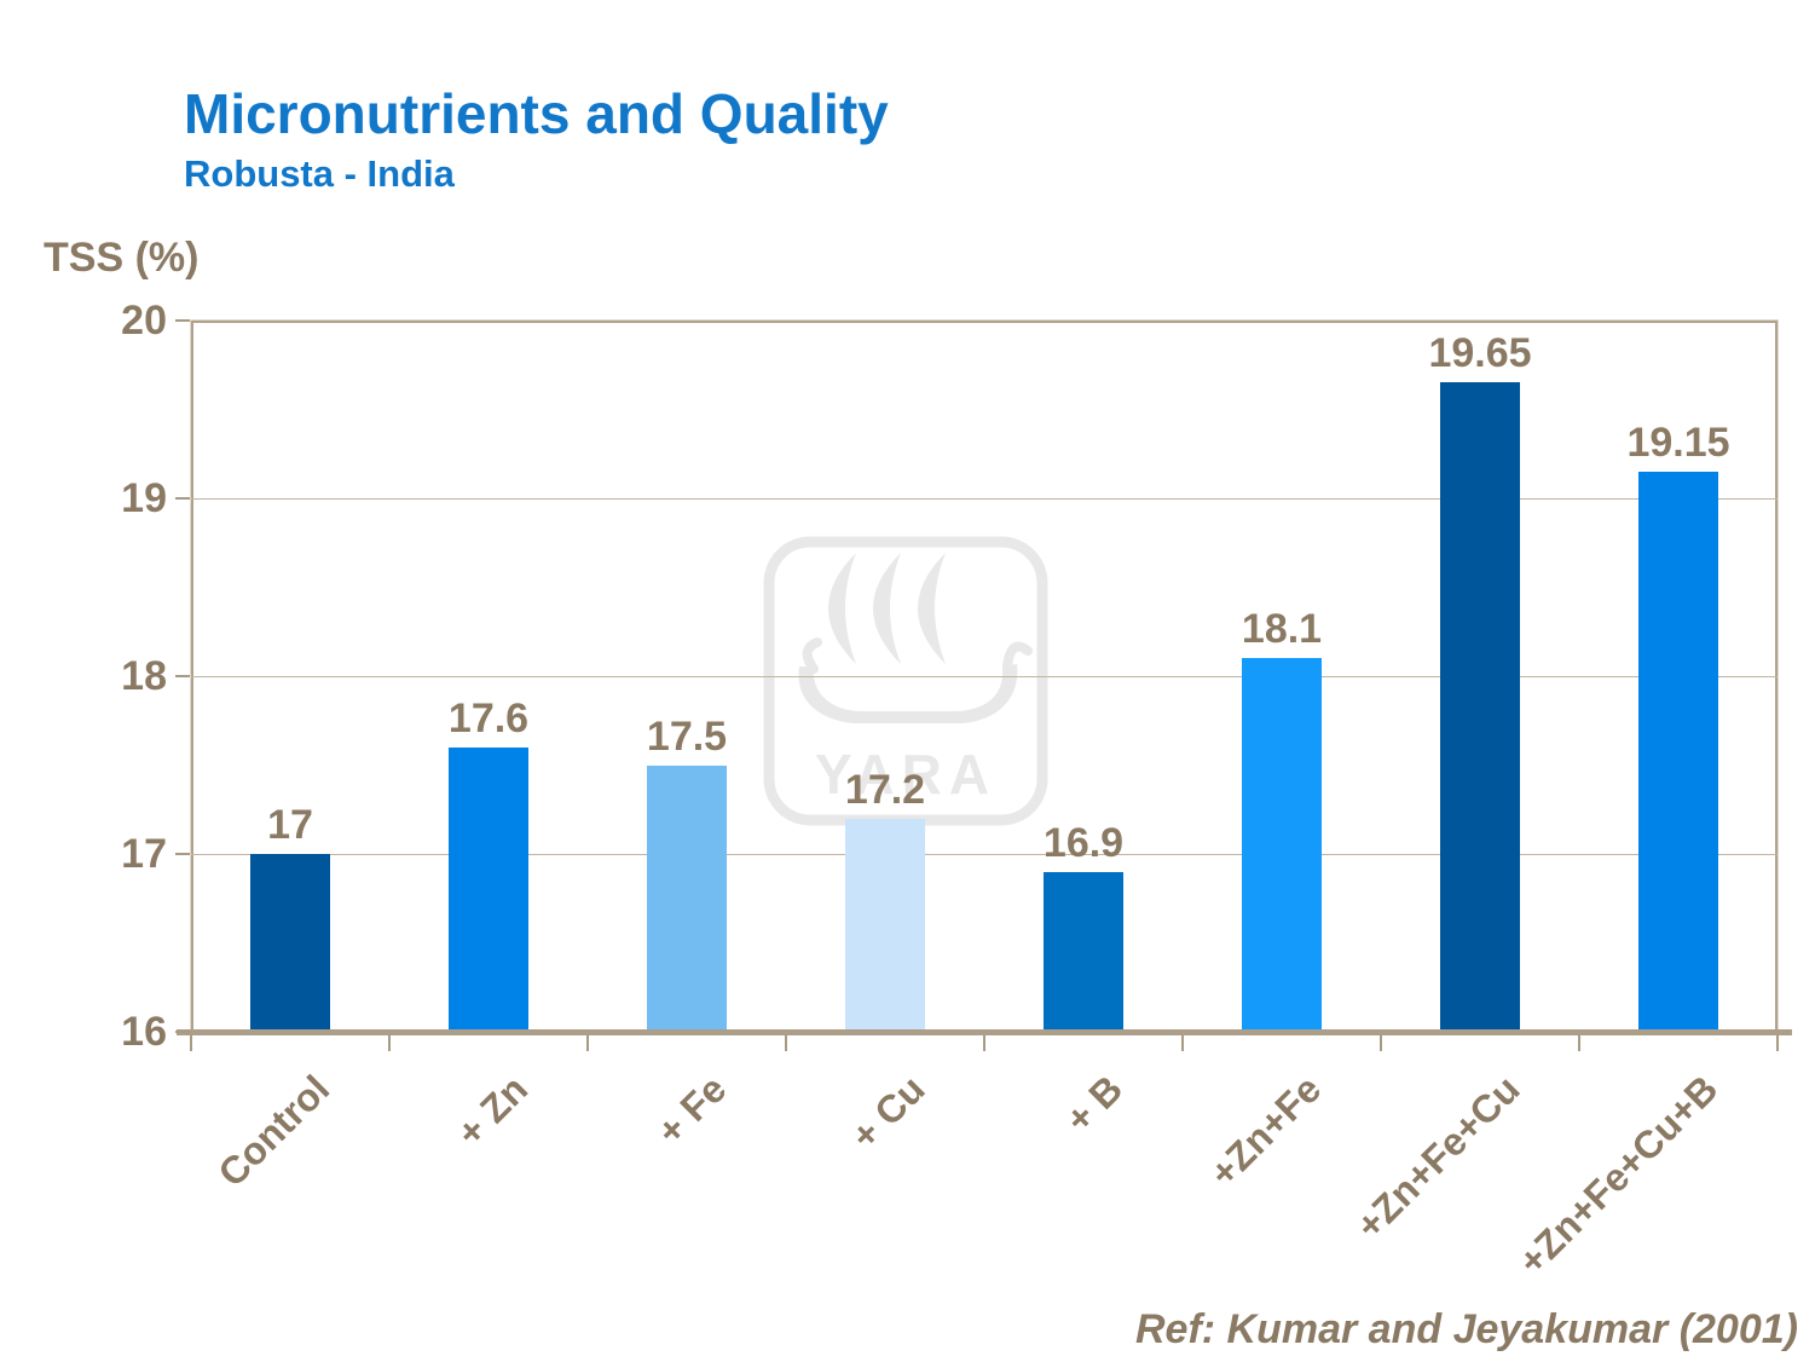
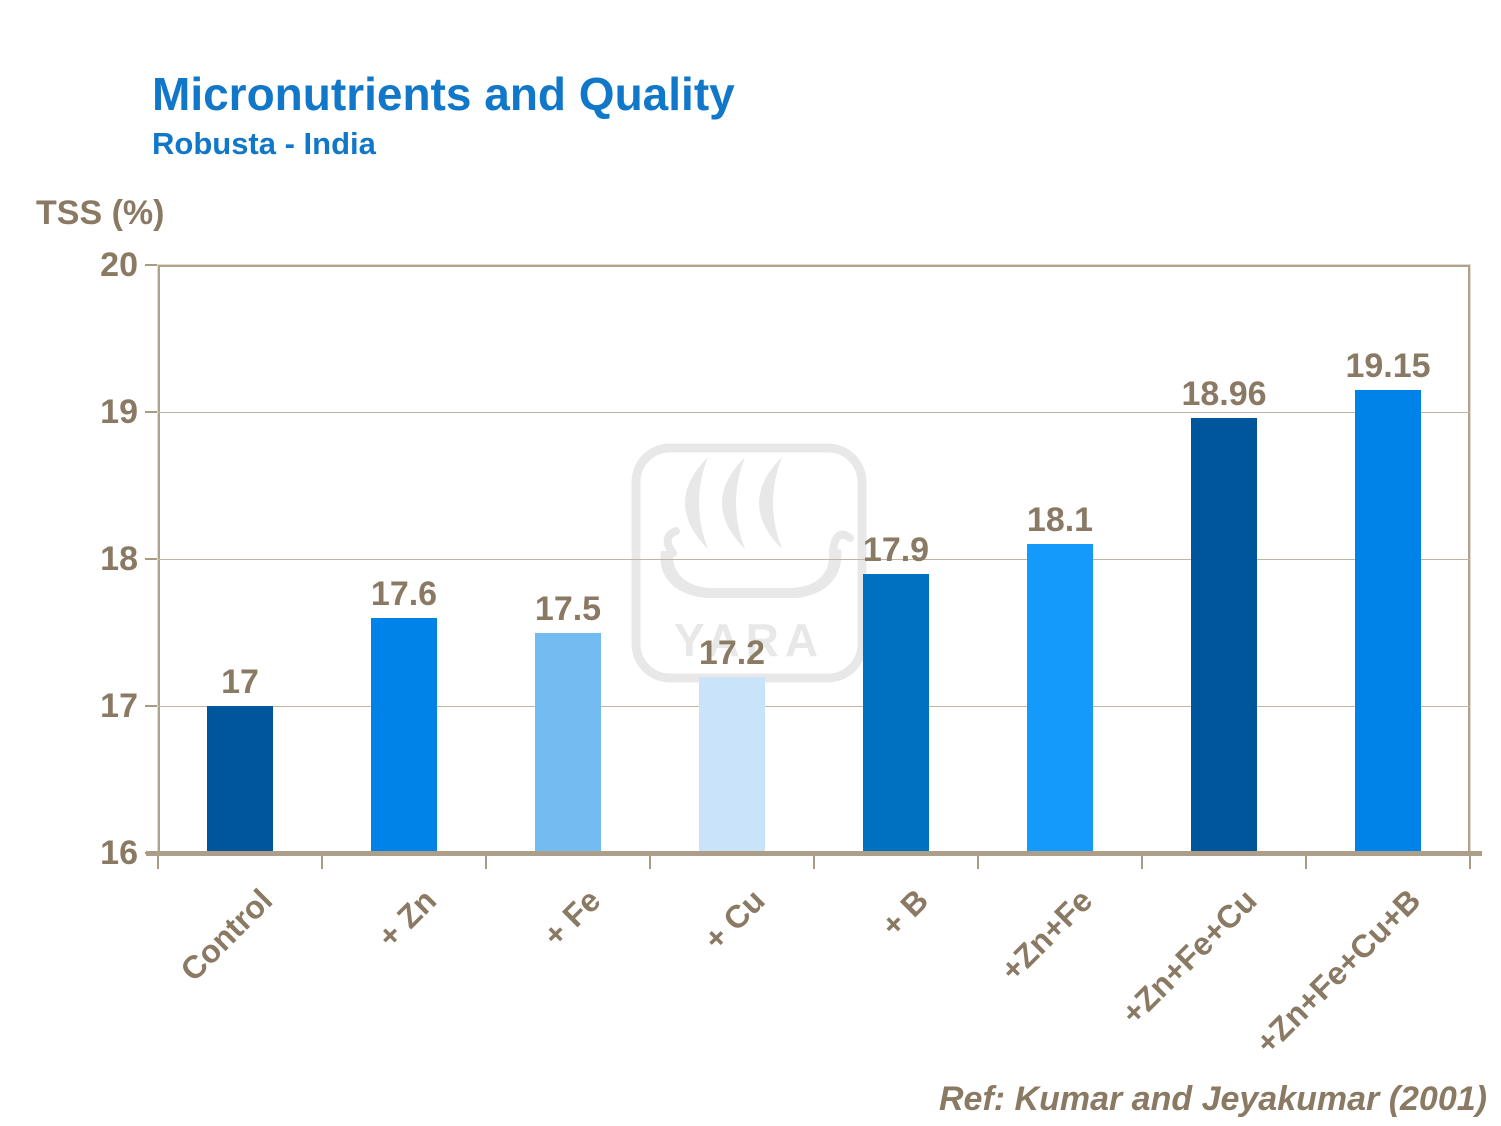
+ B: 16.9 -> 17.9
+Zn+Fe+Cu: 19.65 -> 18.96
